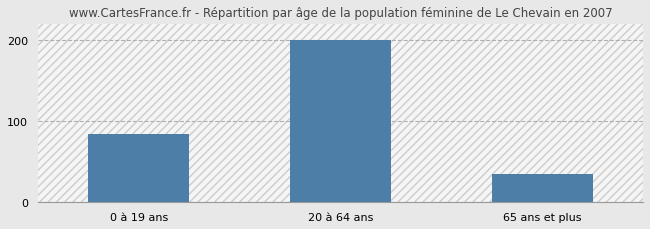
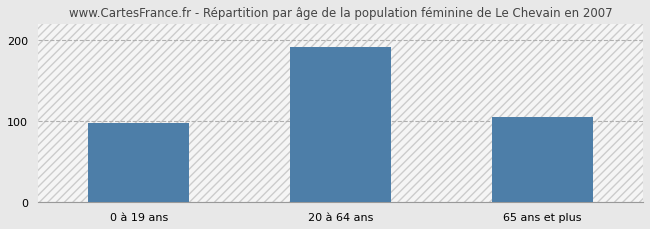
0 à 19 ans: 85 -> 98
20 à 64 ans: 200 -> 192
65 ans et plus: 35 -> 106
